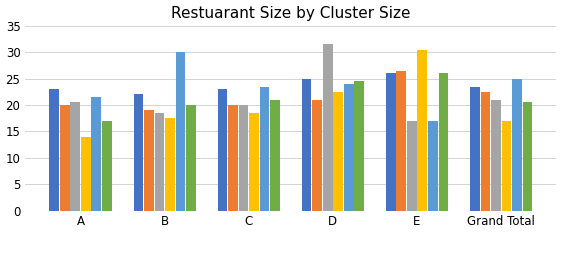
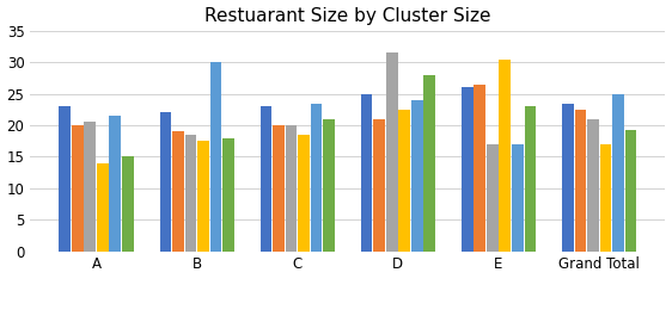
Grand Total/A: 17.0 -> 15.0
Grand Total/B: 20.0 -> 18.0
Grand Total/D: 24.5 -> 28.0
Grand Total/E: 26.0 -> 23.0
Grand Total/Grand Total: 20.5 -> 19.2
